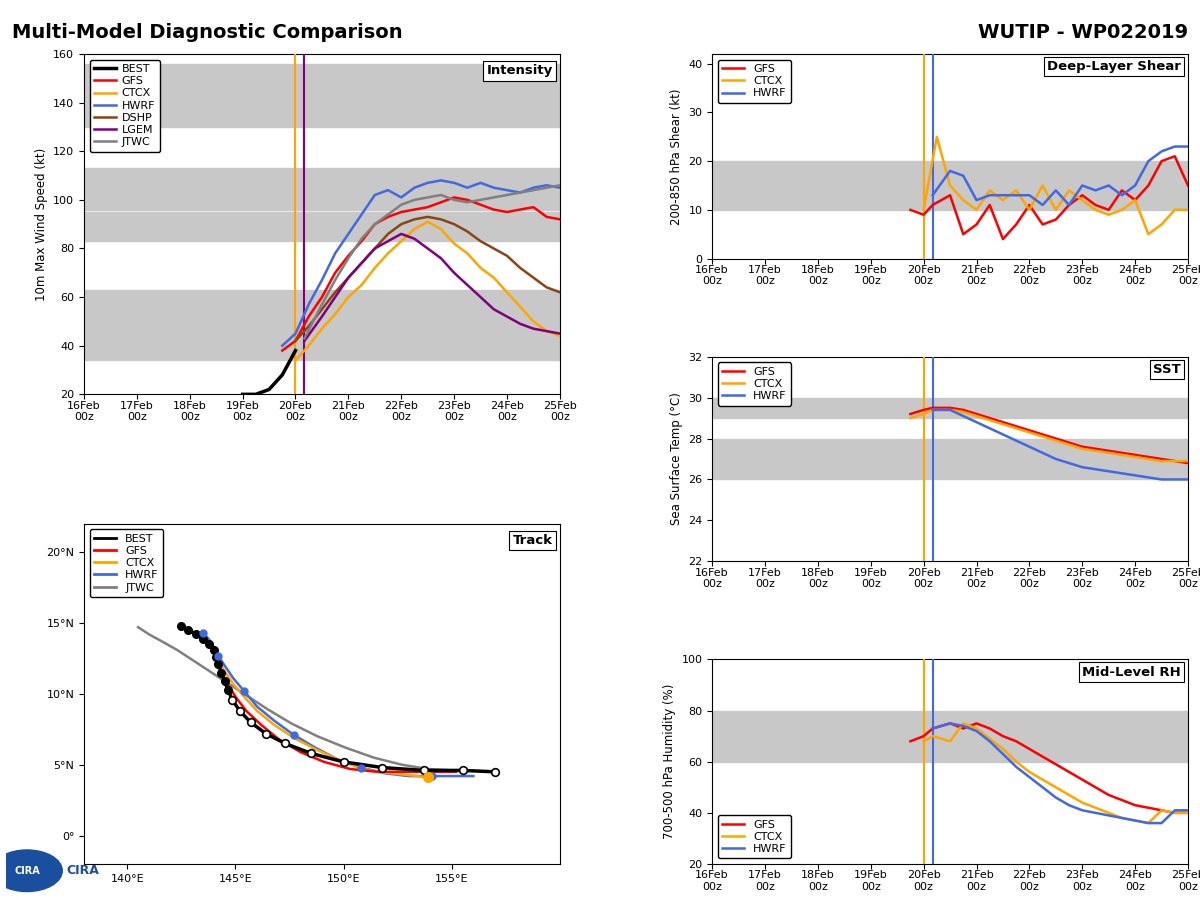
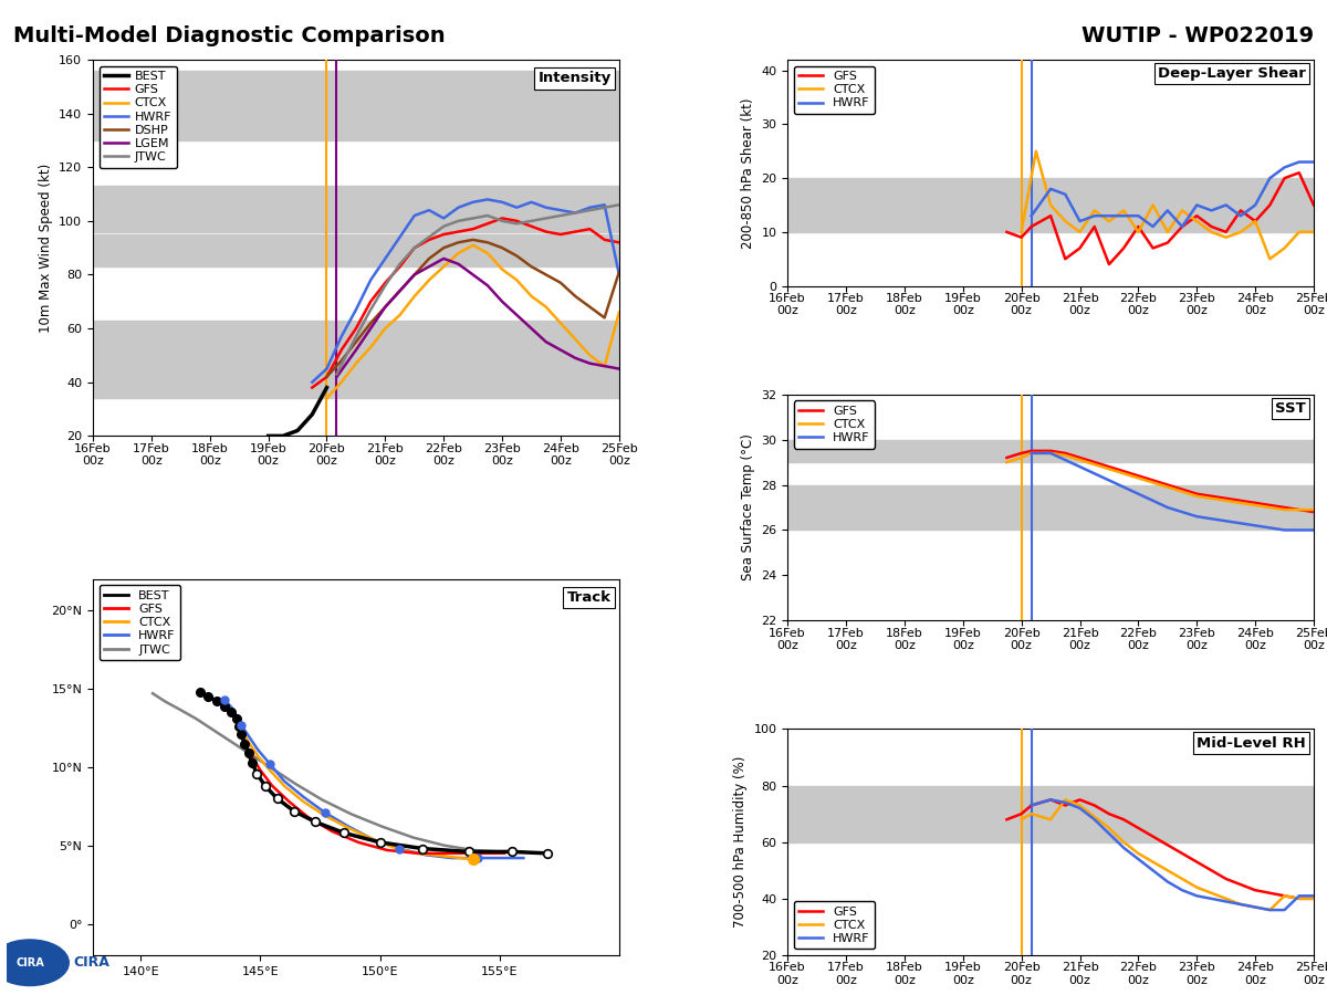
CTCX/25Feb 00z: 44 -> 66
HWRF/25Feb 00z: 105 -> 80
DSHP/25Feb 00z: 62 -> 81
